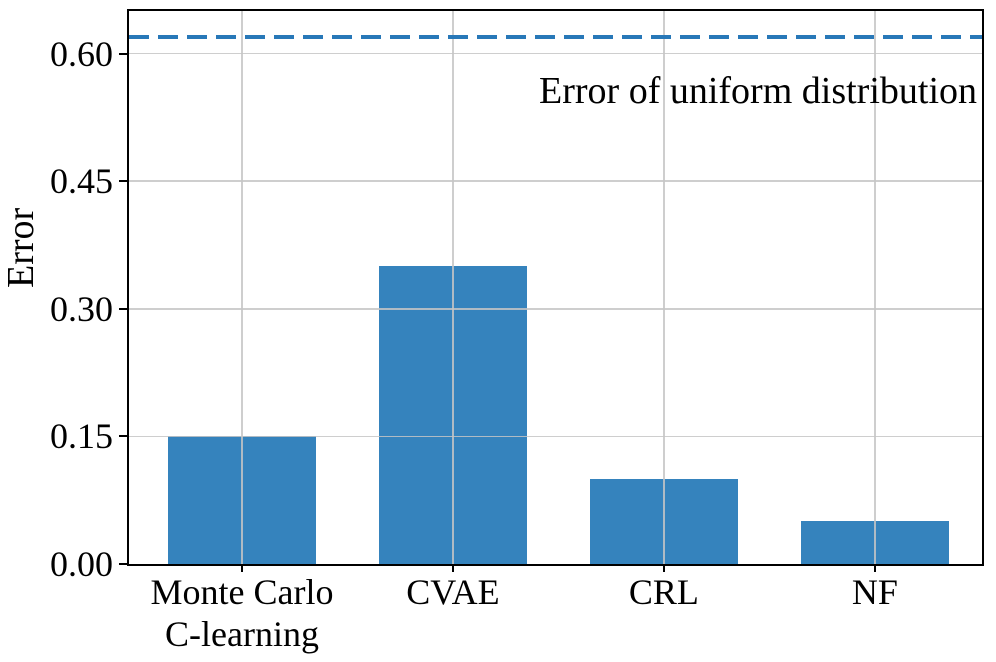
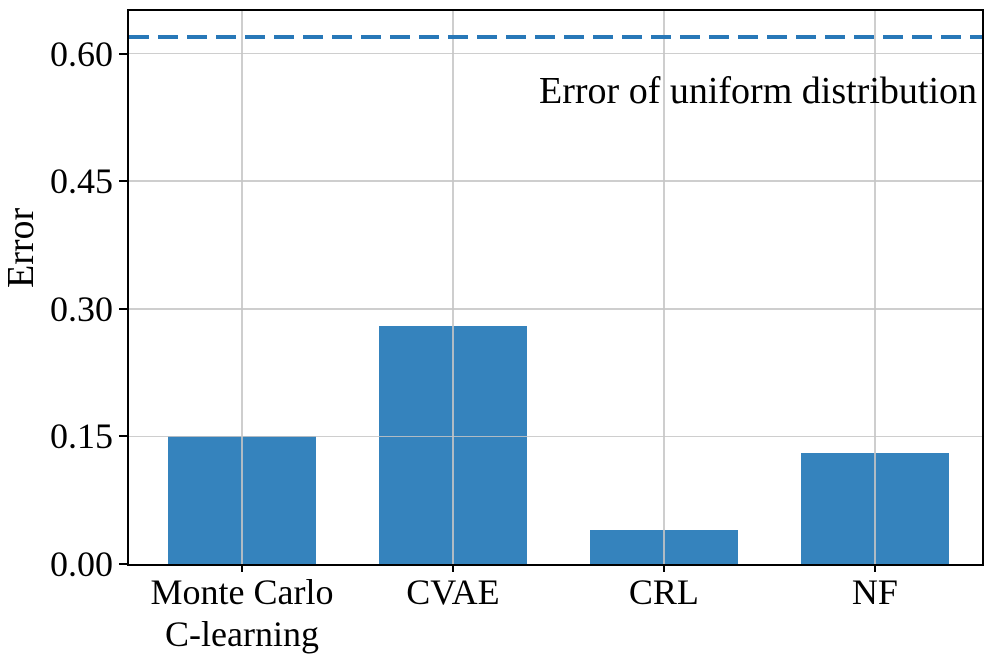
CVAE: 0.35 -> 0.28
CRL: 0.10 -> 0.04
NF: 0.05 -> 0.13
